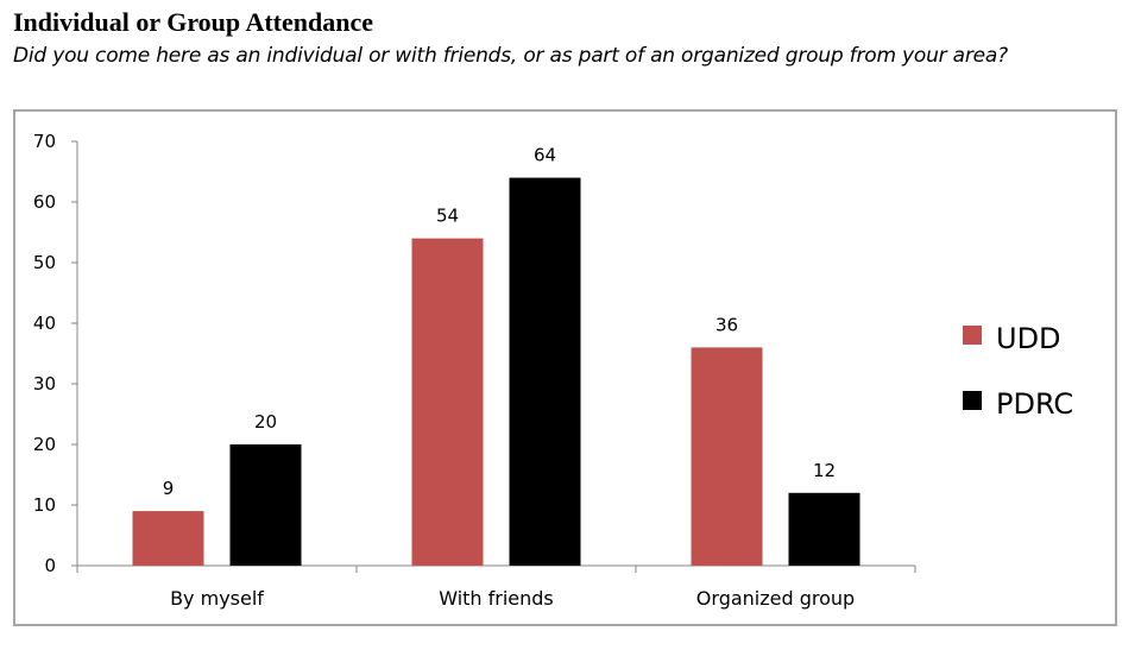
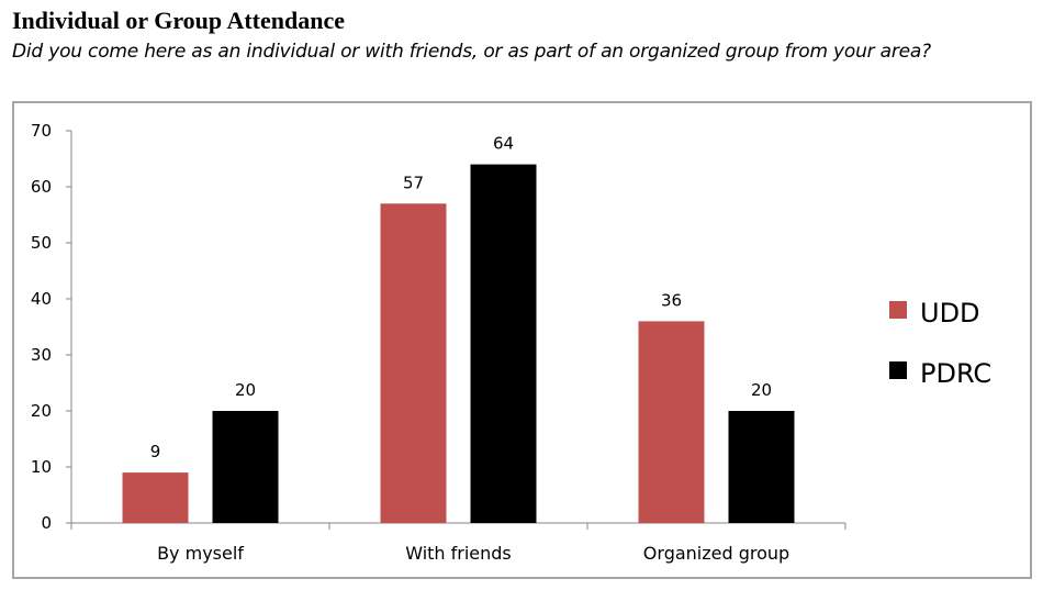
UDD/With friends: 54 -> 57
PDRC/Organized group: 12 -> 20
